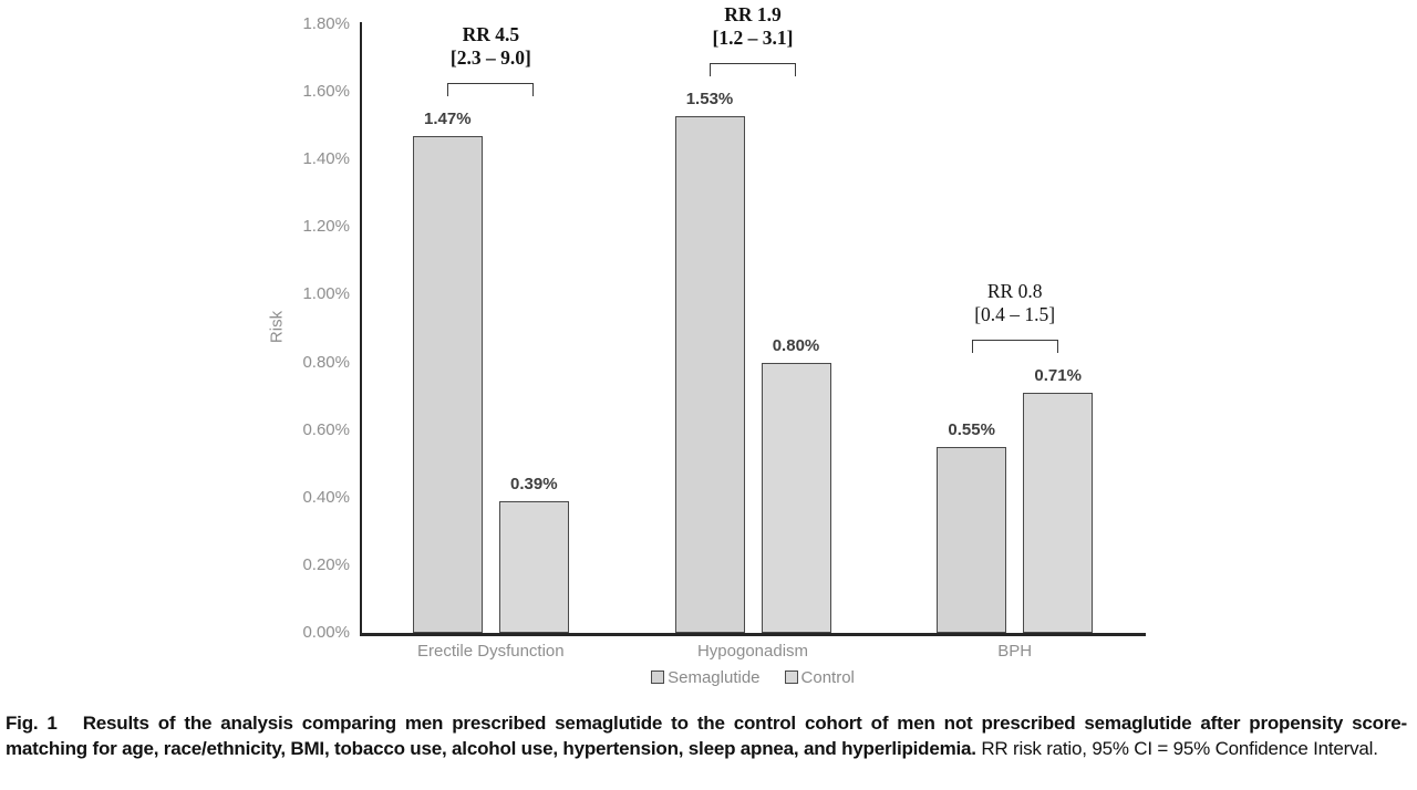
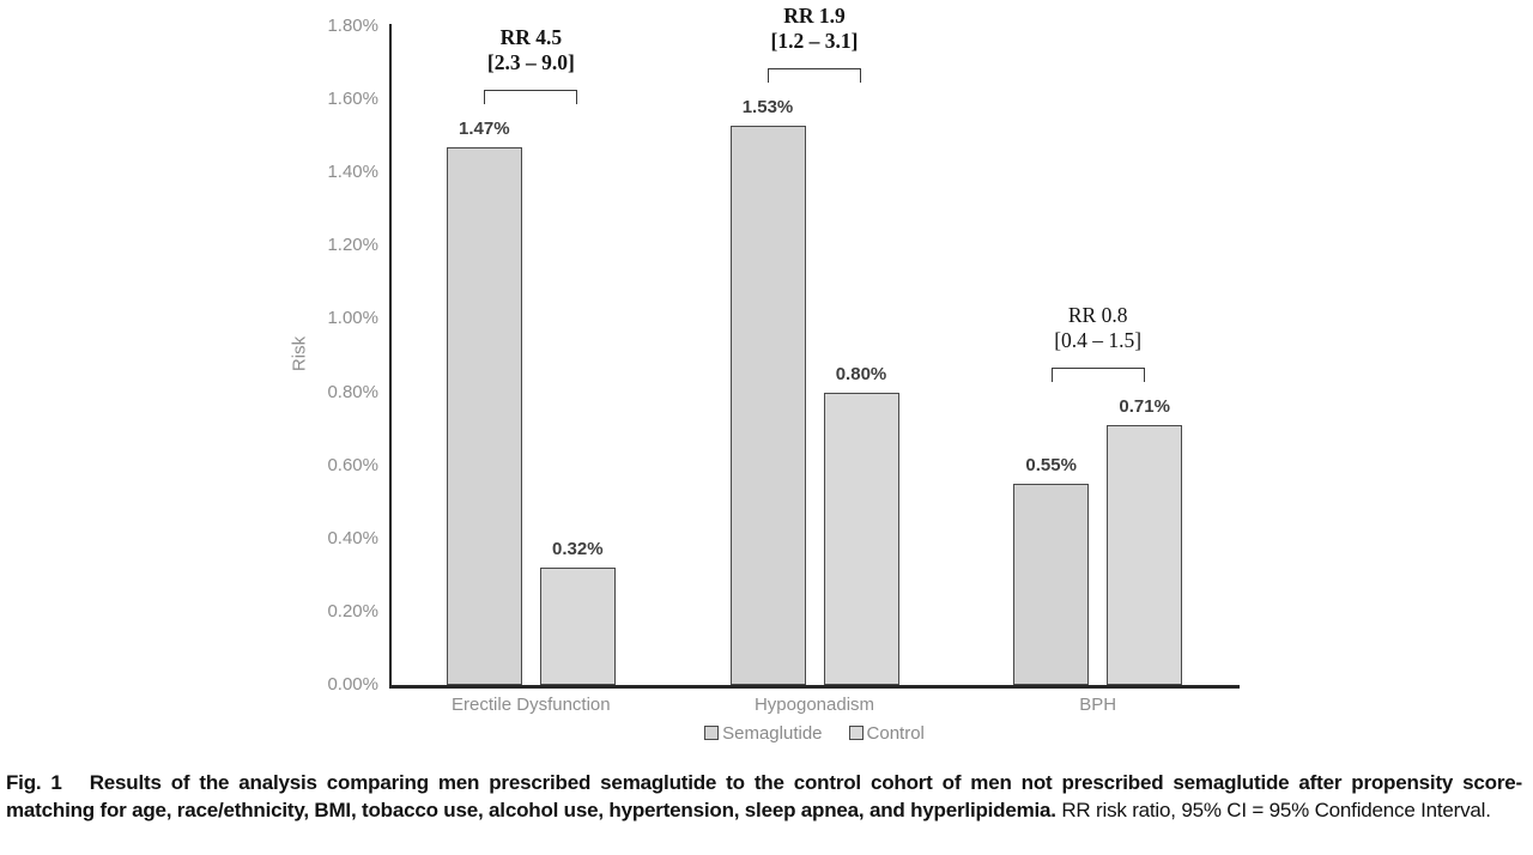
Control/Erectile Dysfunction: 0.39% -> 0.32%
